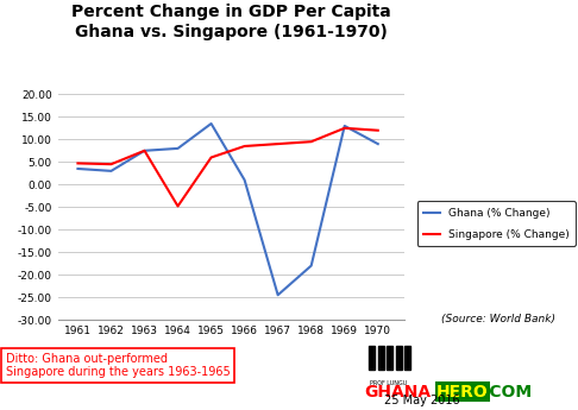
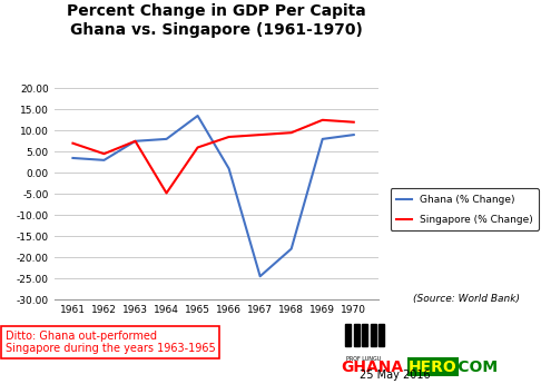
Singapore (% Change)/1961: 4.7 -> 7.0
Ghana (% Change)/1969: 13.0 -> 8.0
